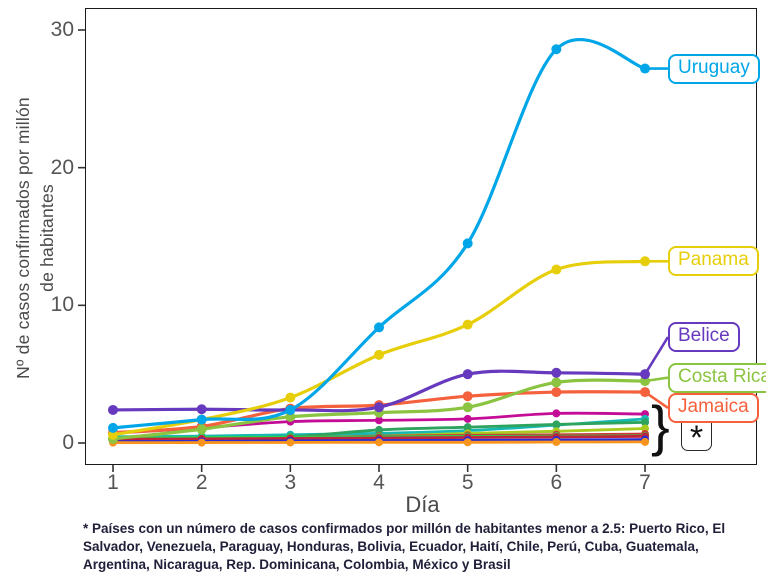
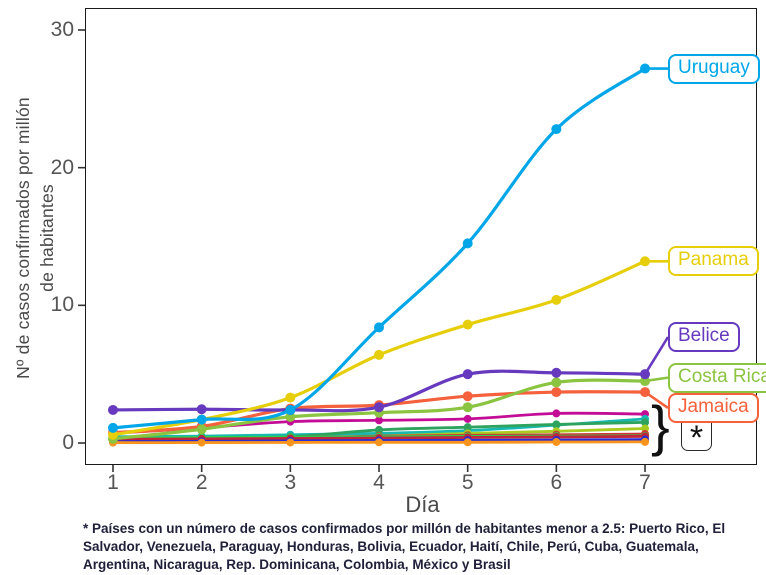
Uruguay/6: 28.6 -> 22.8
Panama/6: 12.6 -> 10.4
